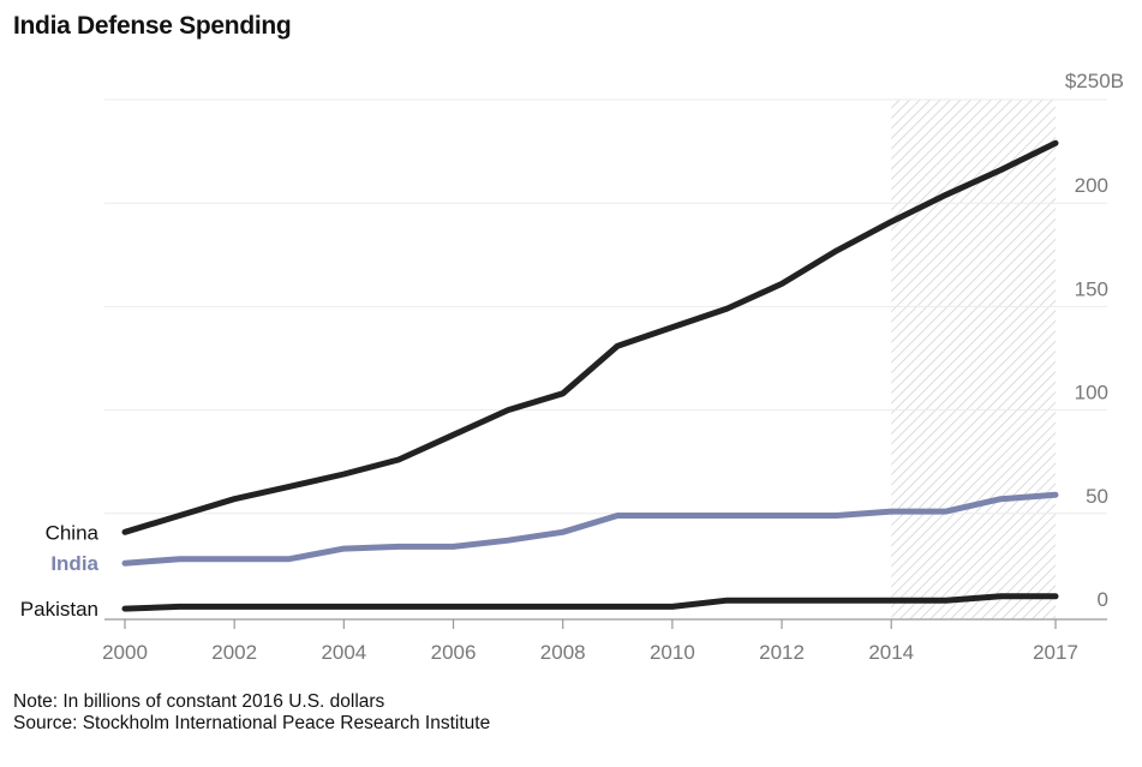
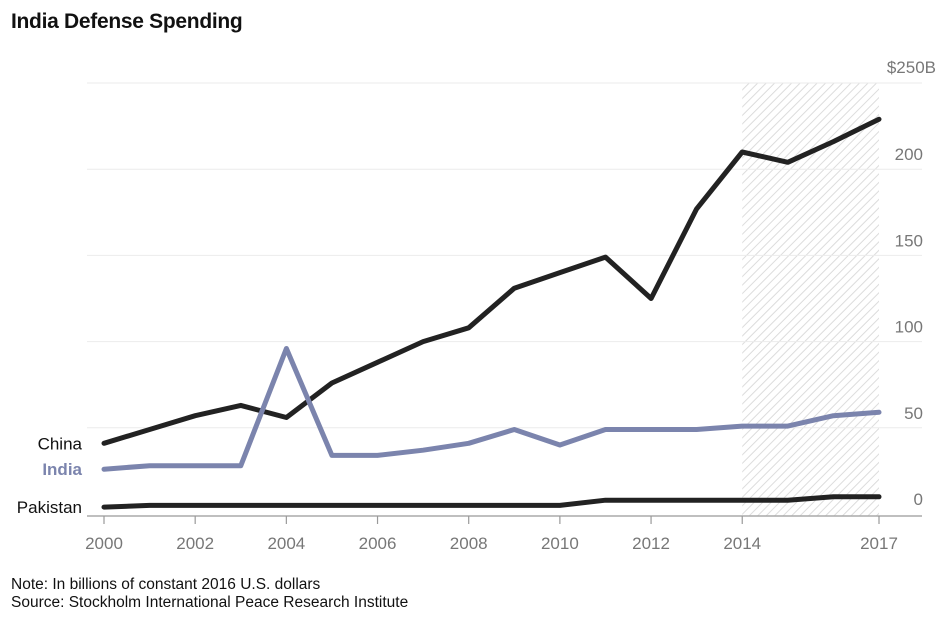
China/2004: 69 -> 56
India/2004: 33 -> 96
India/2010: 49 -> 40
China/2012: 161 -> 125
China/2014: 191 -> 210
